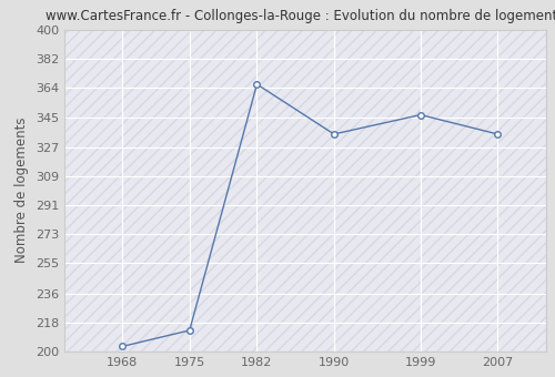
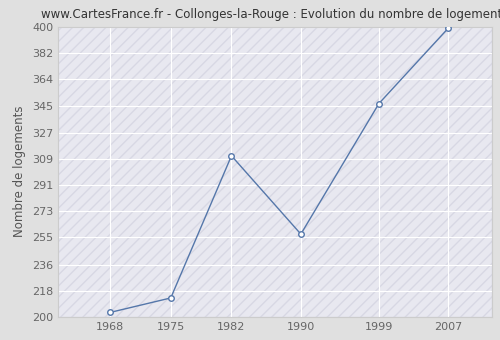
1982: 366 -> 311
1990: 335 -> 257
2007: 335 -> 399
